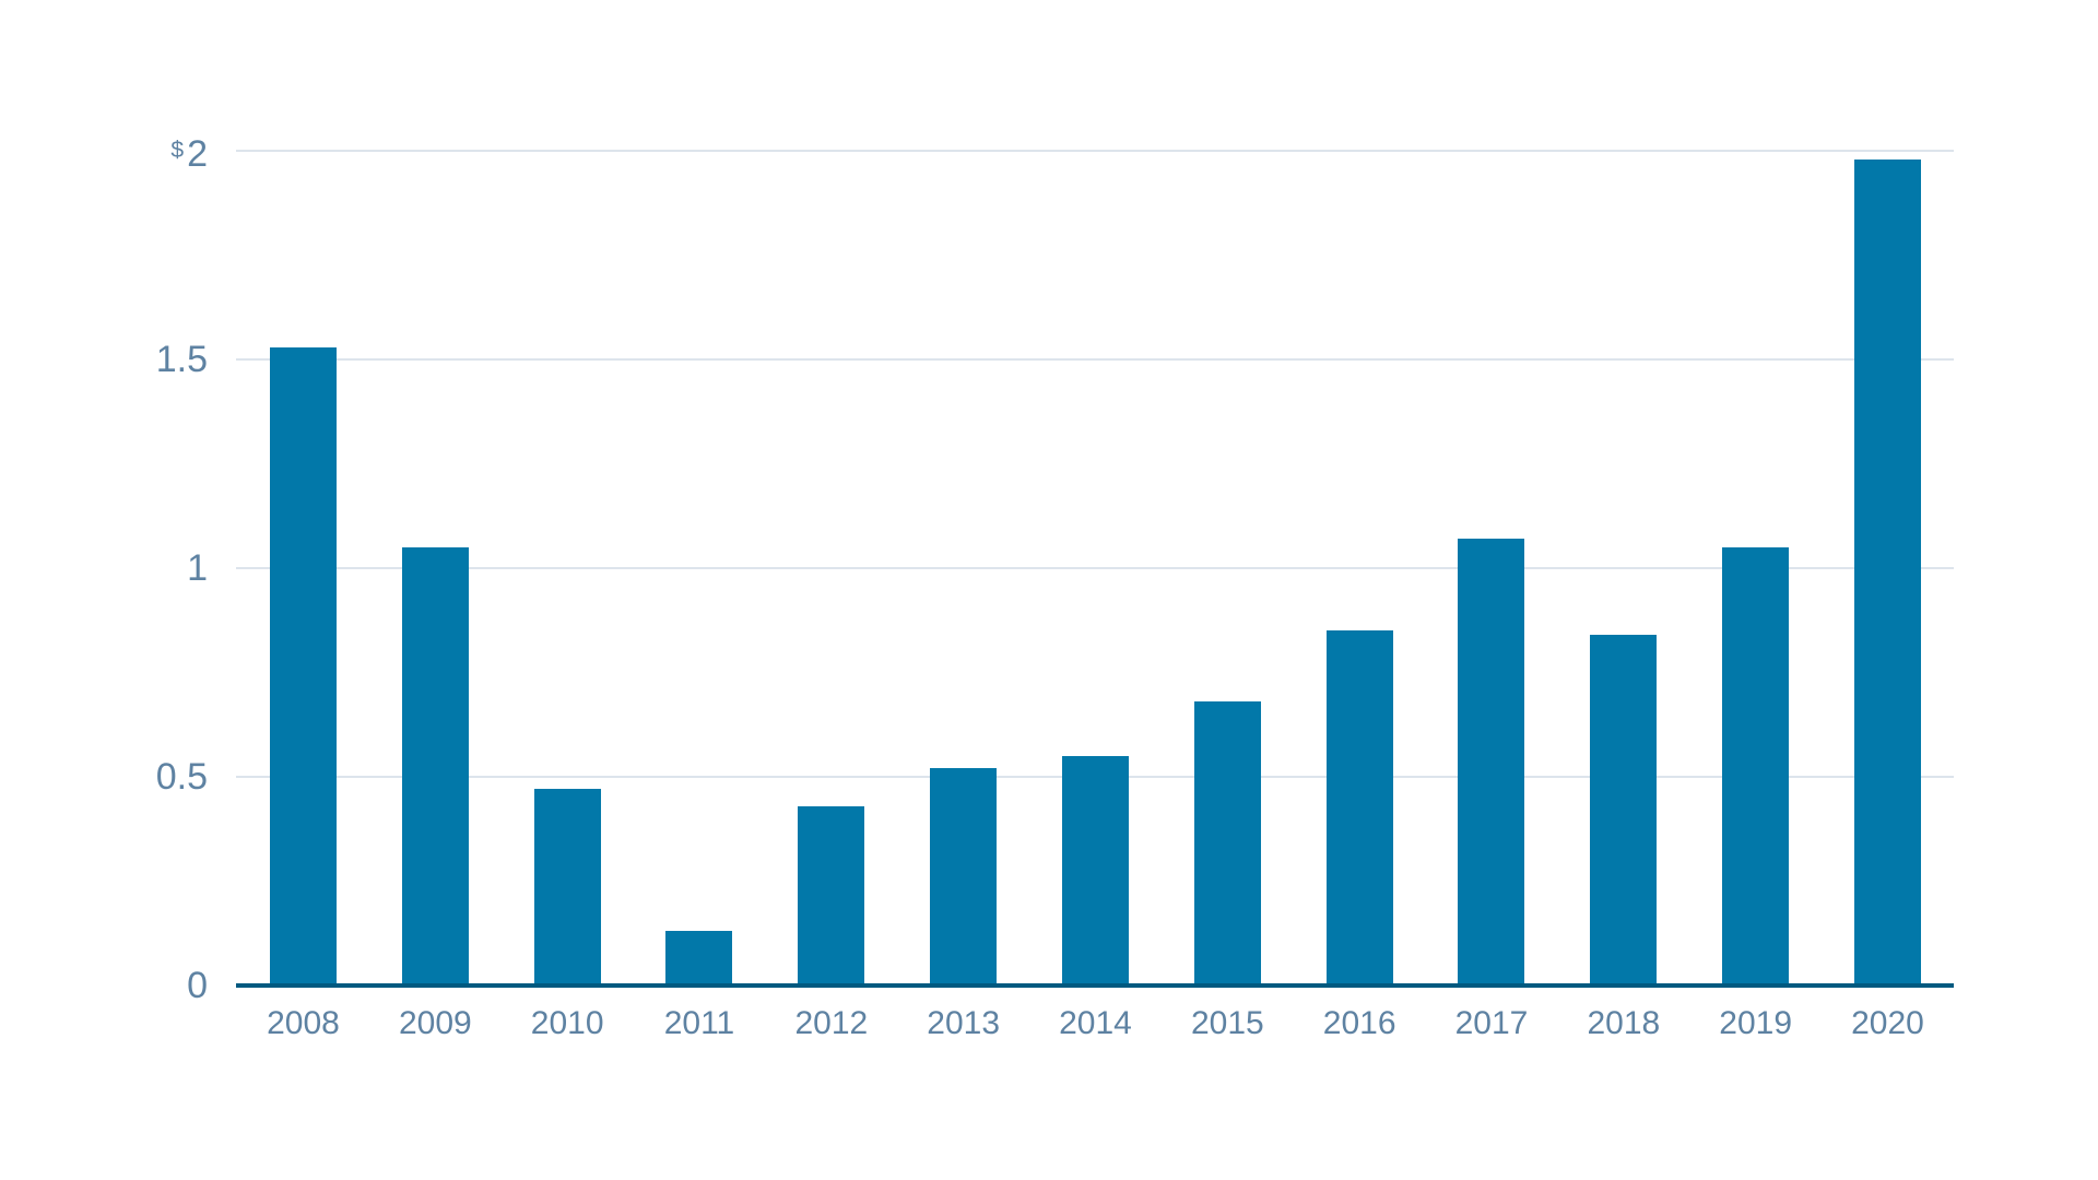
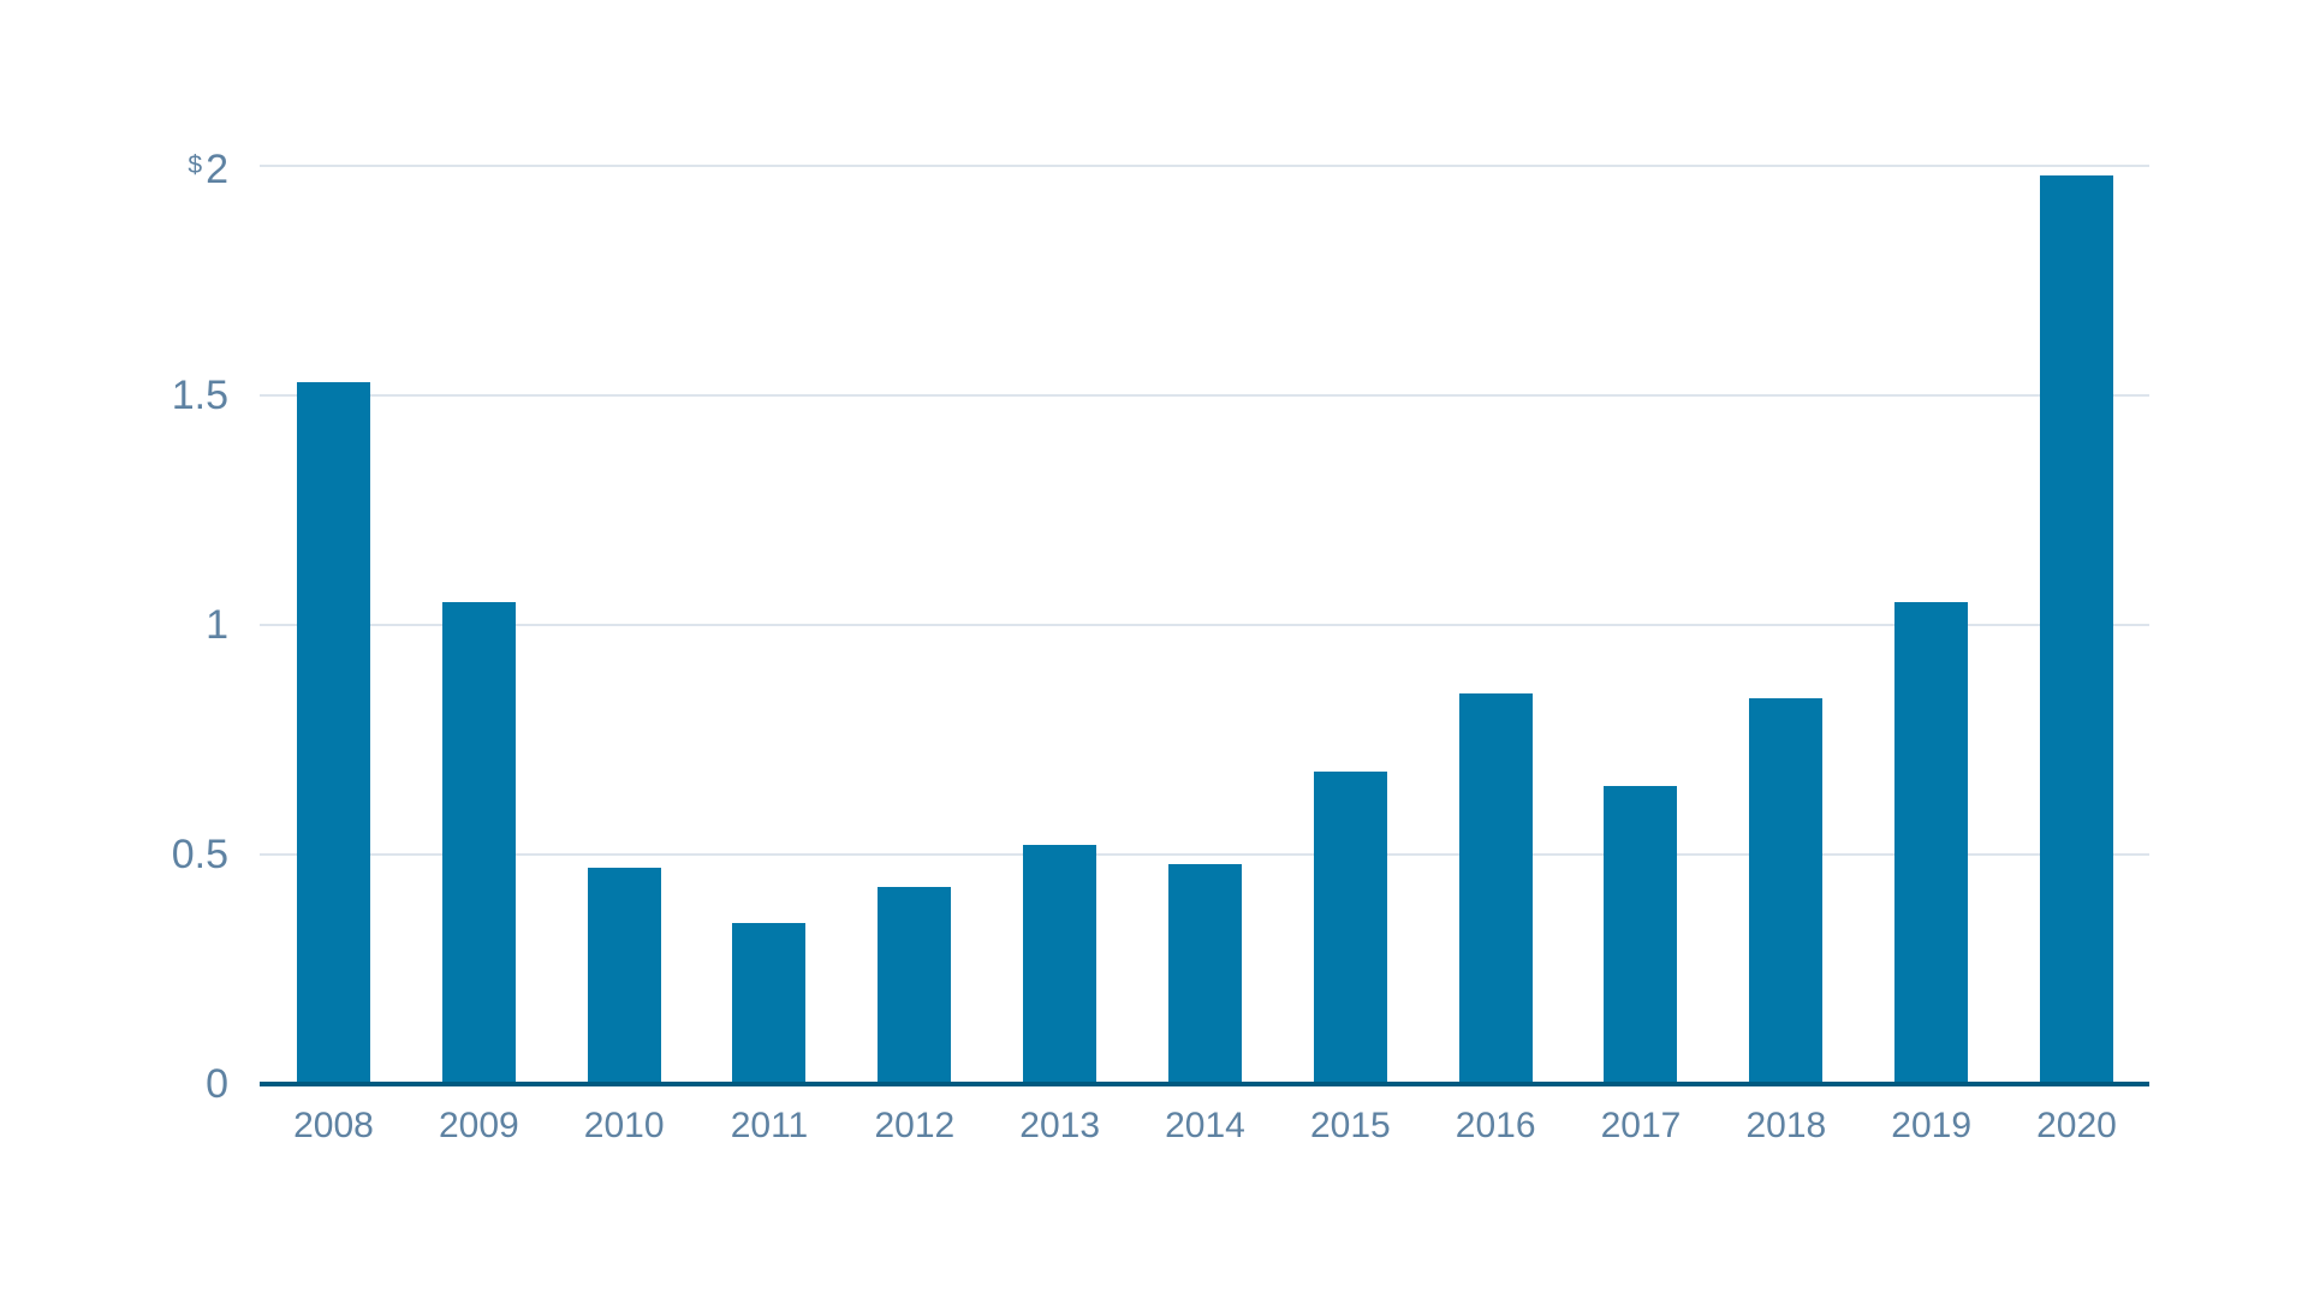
2011: 0.13 -> 0.35
2014: 0.55 -> 0.48
2017: 1.07 -> 0.65
